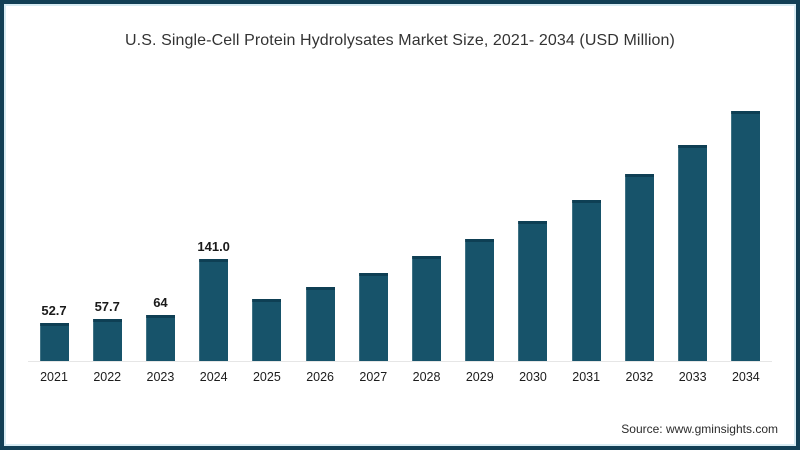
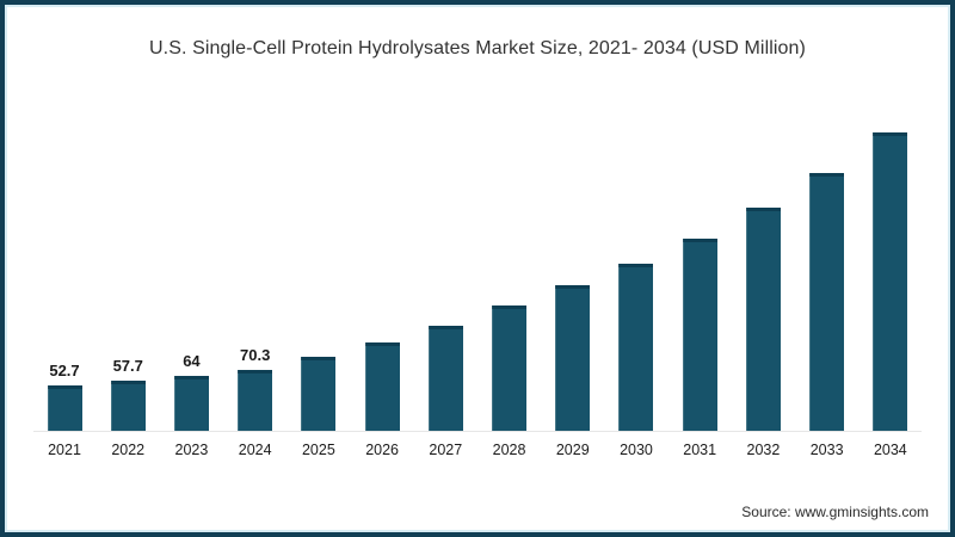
2024: 141.0 -> 70.3
